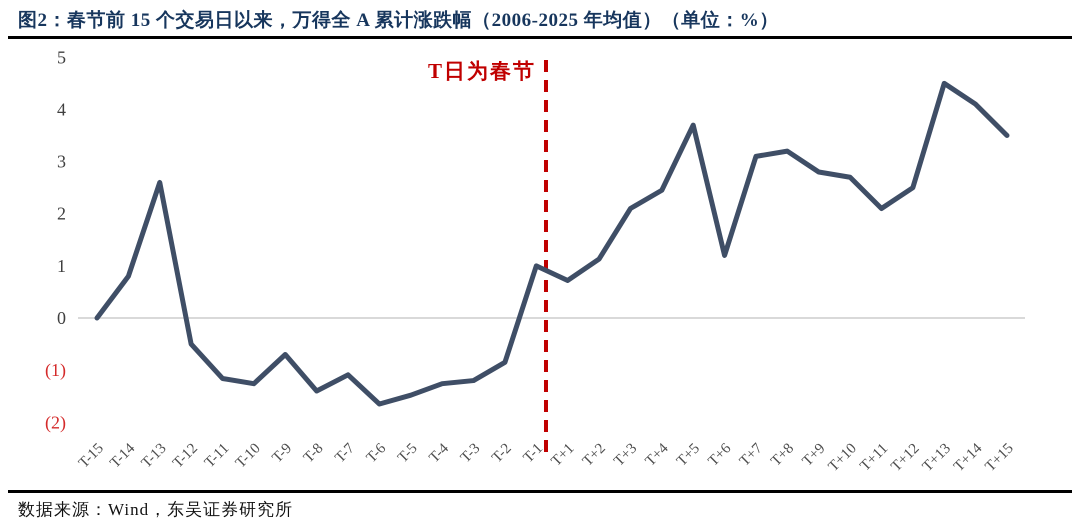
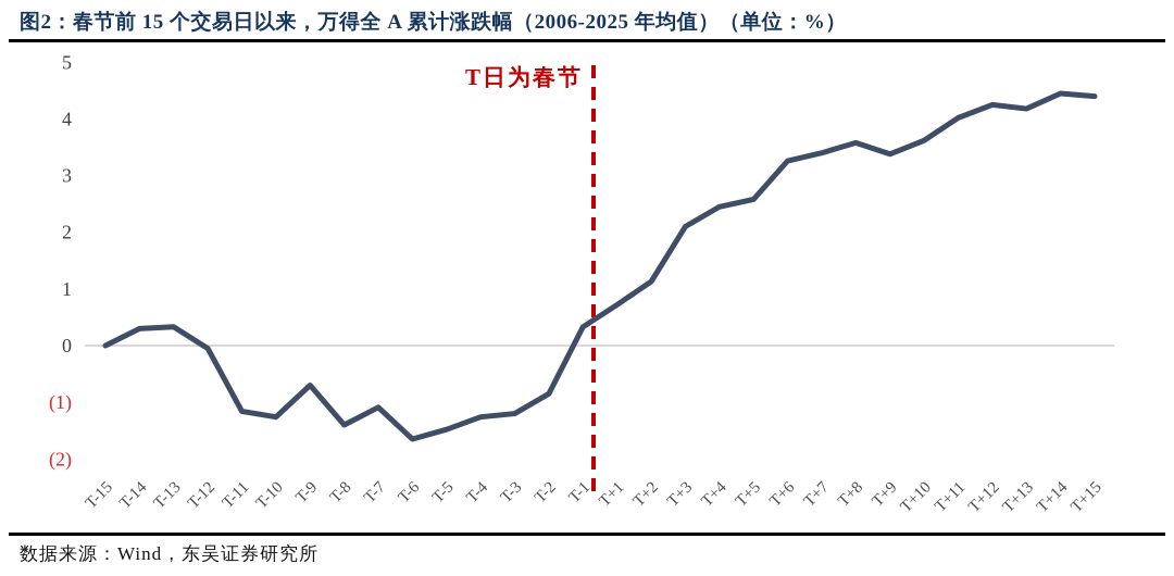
T-14: 0.8 -> 0.3
T-13: 2.6 -> 0.3
T-12: -0.5 -> -0.1
T-1: 1.0 -> 0.3
T+5: 3.7 -> 2.6
T+6: 1.2 -> 3.3
T+7: 3.1 -> 3.4
T+8: 3.2 -> 3.6
T+9: 2.8 -> 3.4
T+10: 2.7 -> 3.6
T+11: 2.1 -> 4.0
T+12: 2.5 -> 4.2
T+13: 4.5 -> 4.2
T+14: 4.1 -> 4.5
T+15: 3.5 -> 4.4
